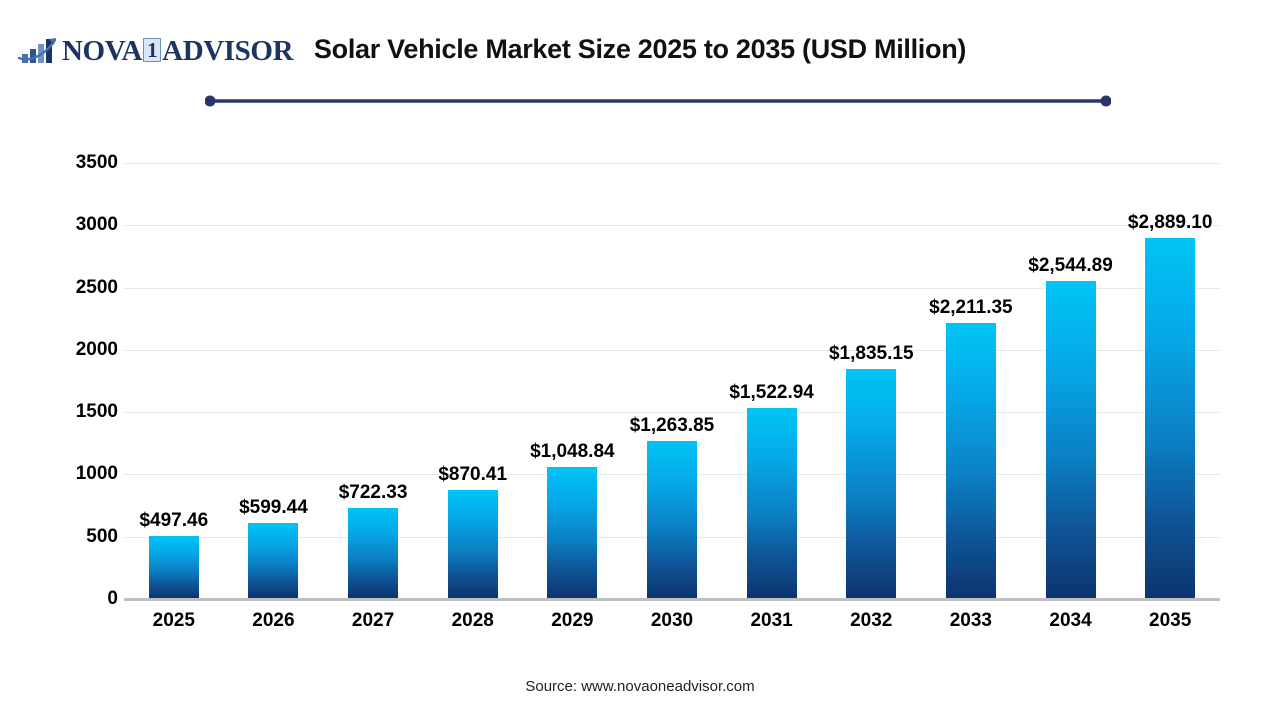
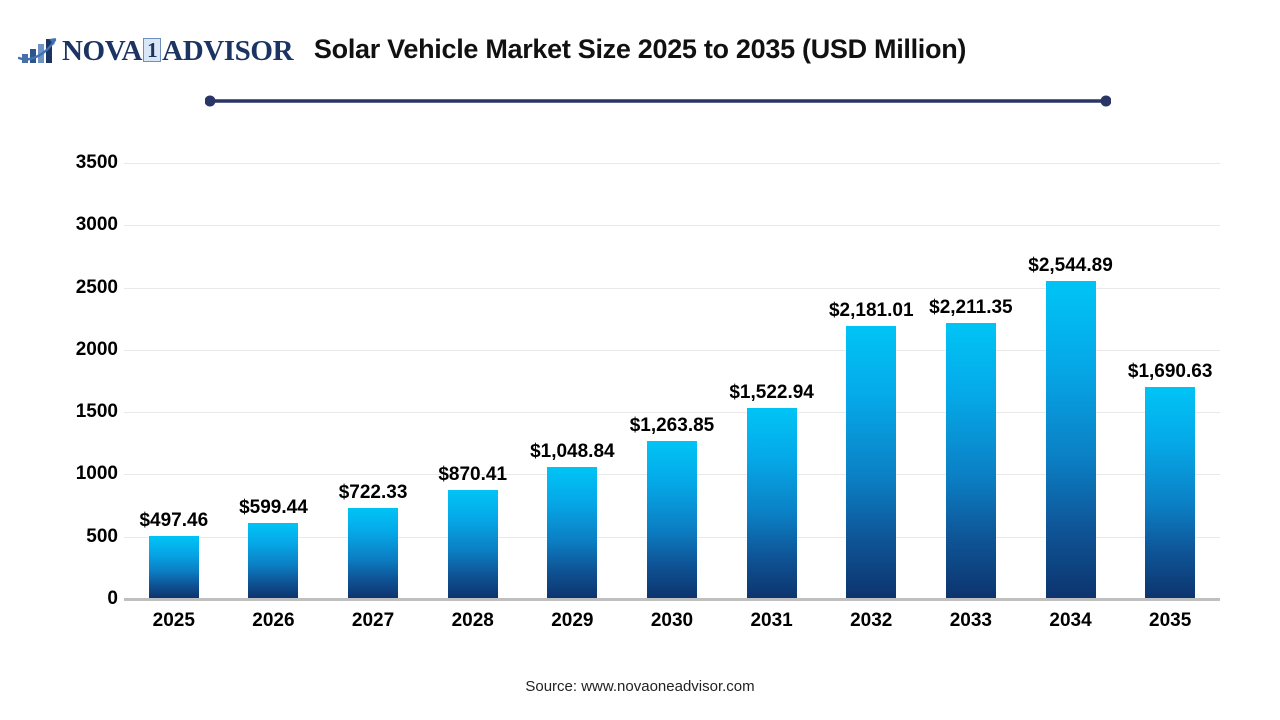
2032: $1,835.15 -> $2,181.01
2035: $2,889.10 -> $1,690.63
